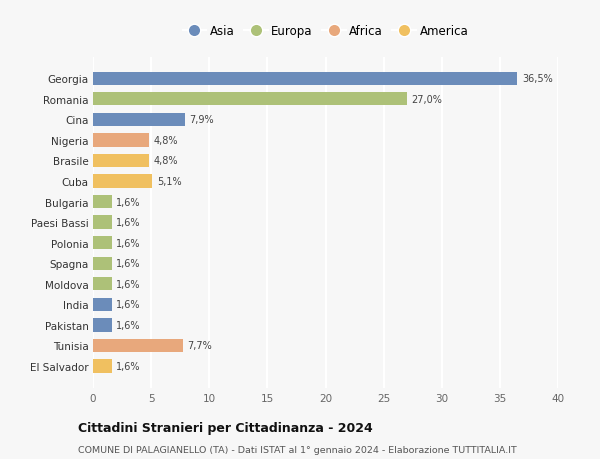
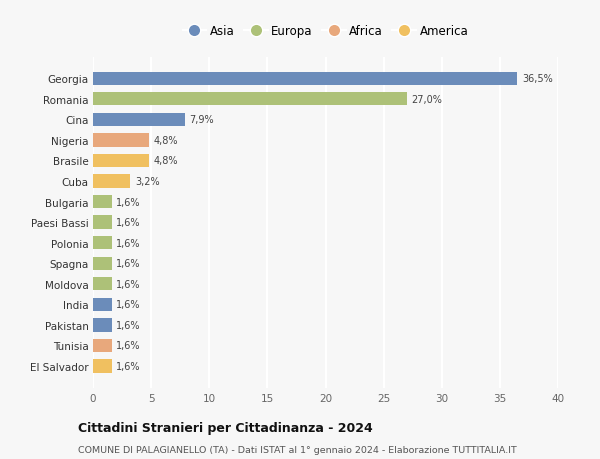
Cuba: 5,1% -> 3,2%
Tunisia: 7,7% -> 1,6%
